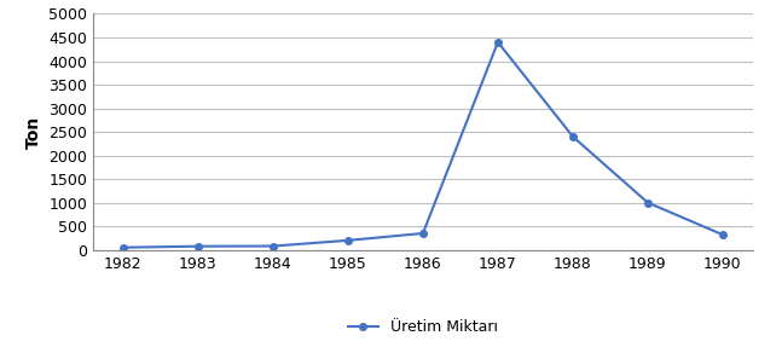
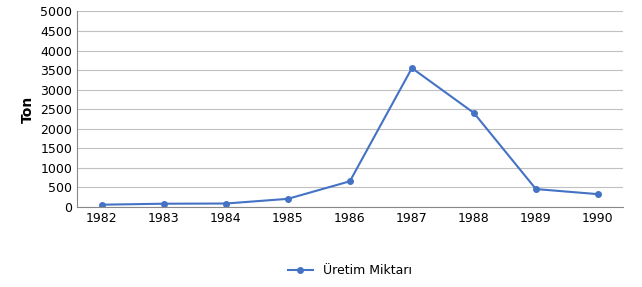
1986: 350 -> 650
1987: 4400 -> 3550
1989: 1000 -> 450
